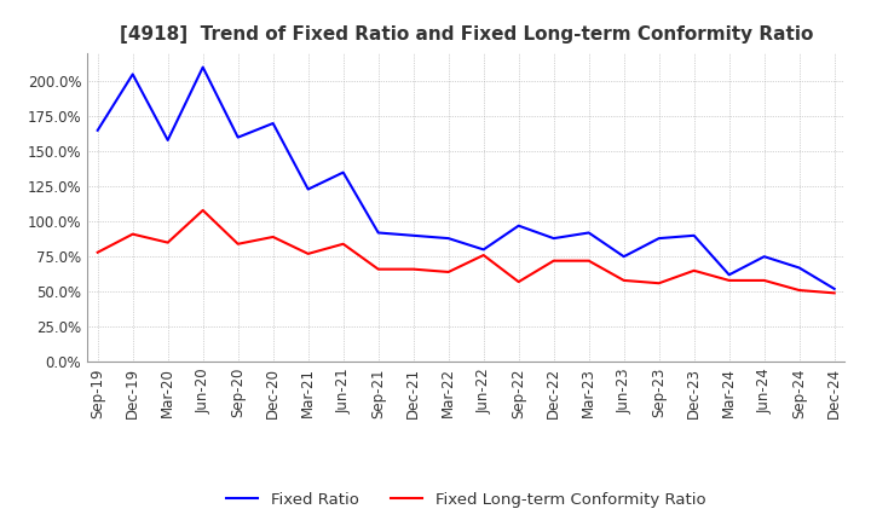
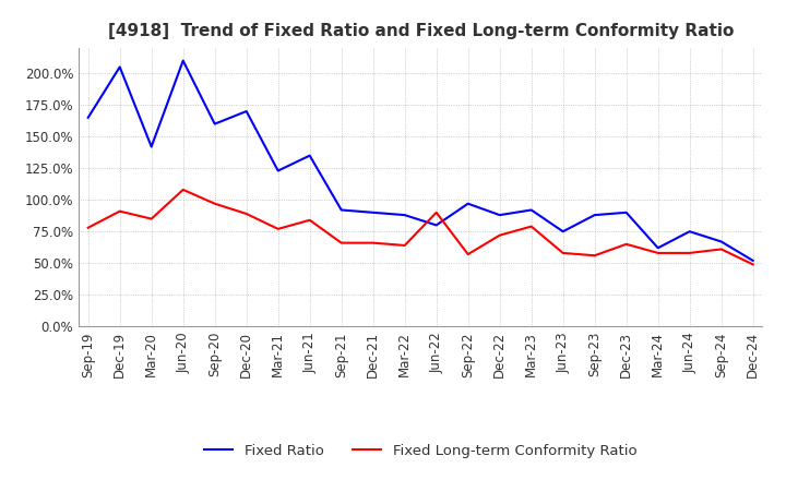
Fixed Ratio/Mar-20: 158% -> 142%
Fixed Long-term Conformity Ratio/Sep-20: 84% -> 97%
Fixed Long-term Conformity Ratio/Jun-22: 76% -> 90%
Fixed Long-term Conformity Ratio/Mar-23: 72% -> 79%
Fixed Long-term Conformity Ratio/Sep-24: 51% -> 61%
